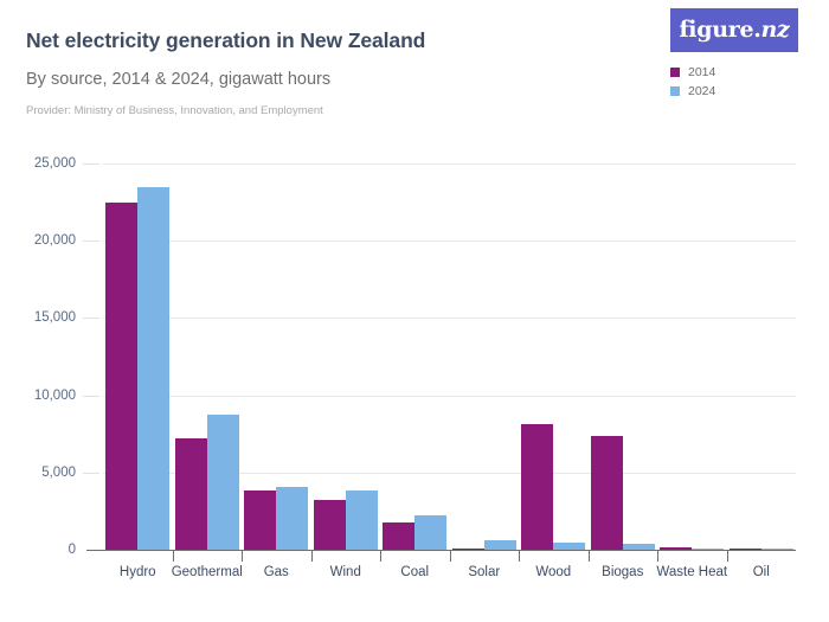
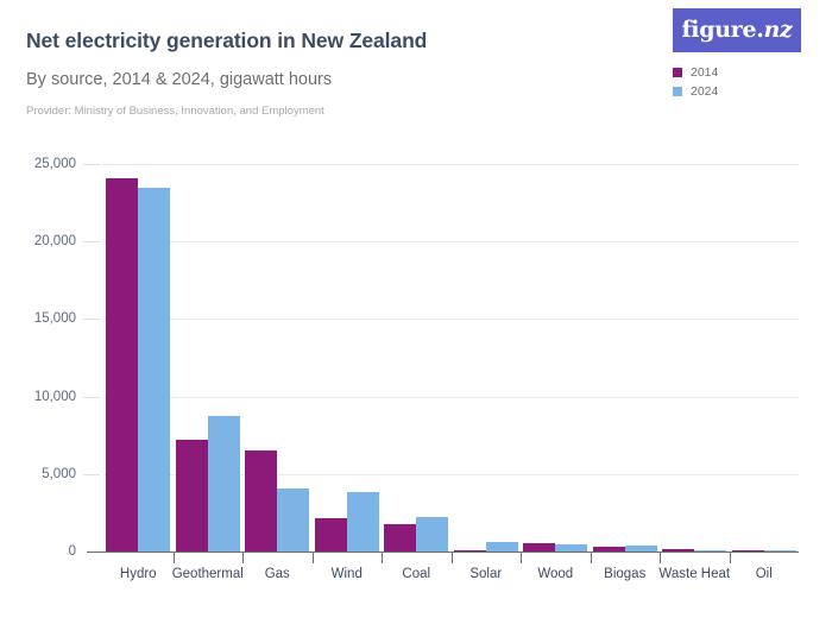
2014/Hydro: 22500 -> 24100
2014/Gas: 3800 -> 6500
2014/Wind: 3200 -> 2200
2014/Wood: 8100 -> 500
2014/Biogas: 7400 -> 300
